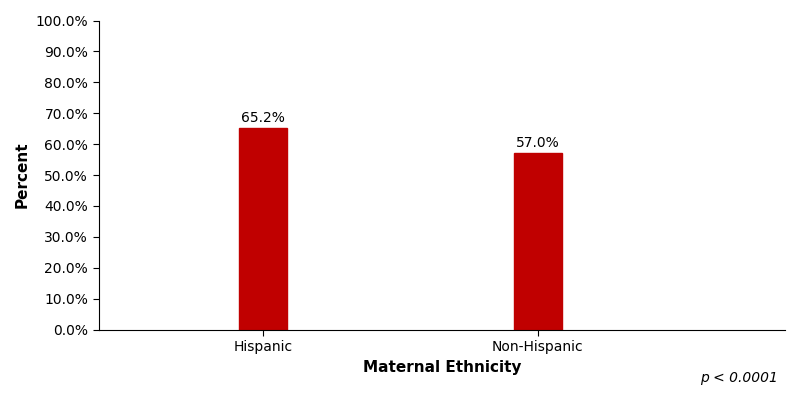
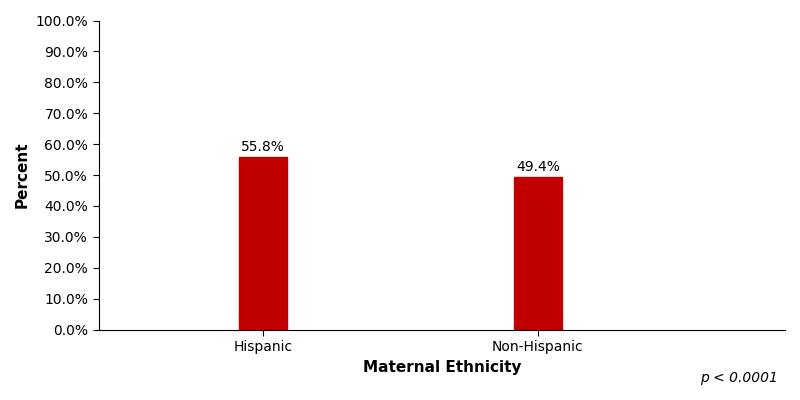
Hispanic: 65.2% -> 55.8%
Non-Hispanic: 57.0% -> 49.4%
